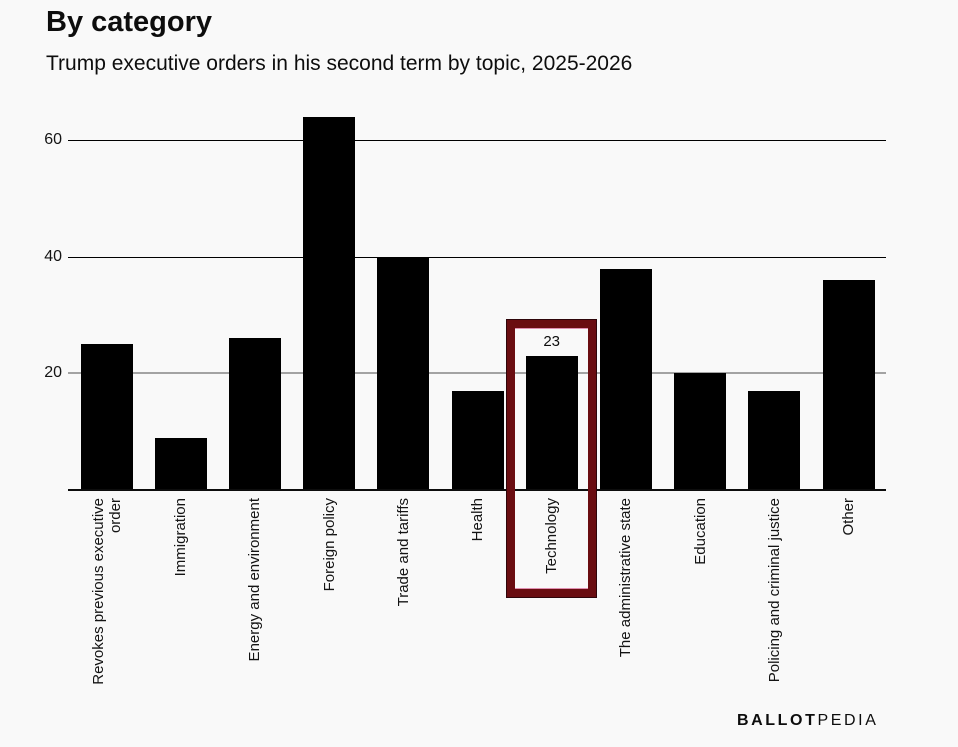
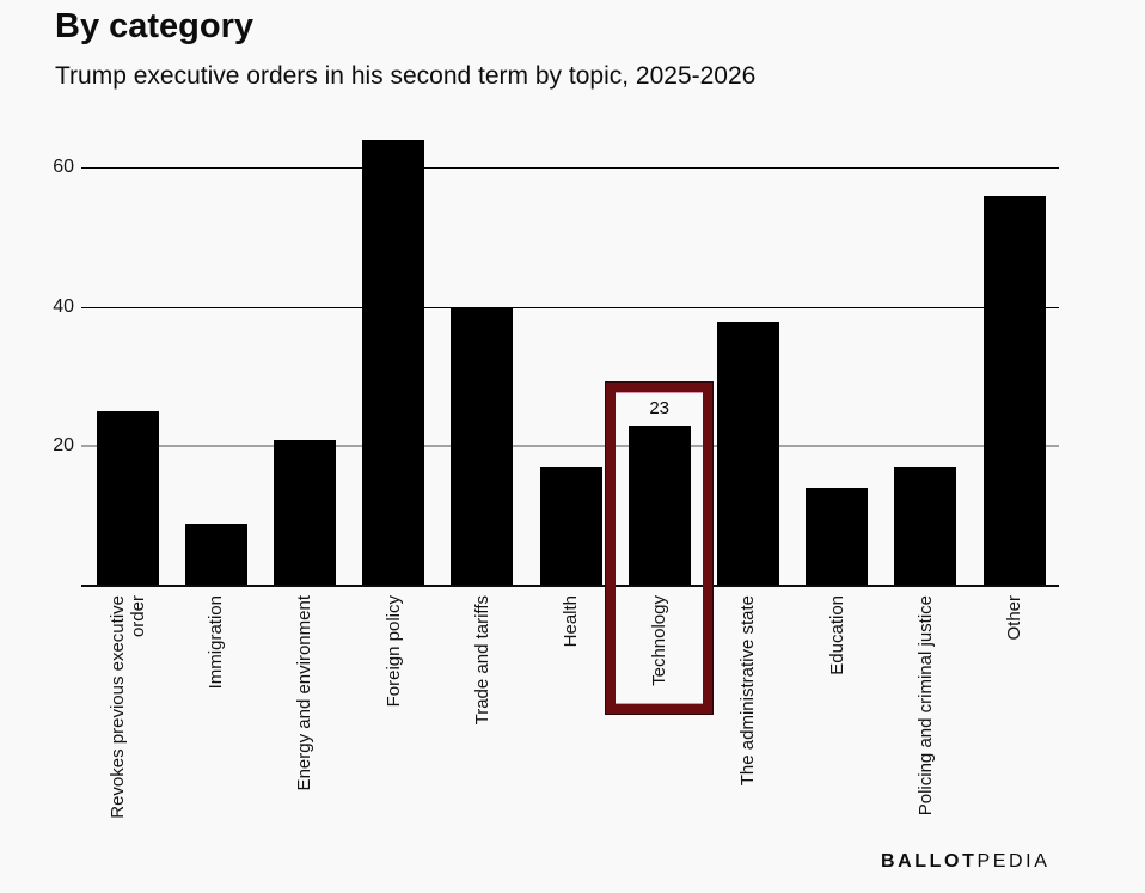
Energy and environment: 26 -> 21
Education: 20 -> 14
Other: 36 -> 56
